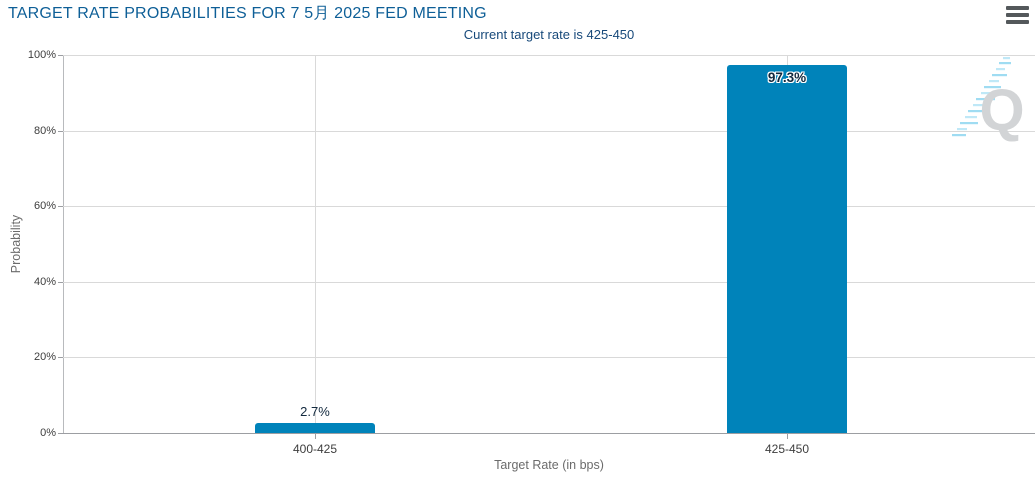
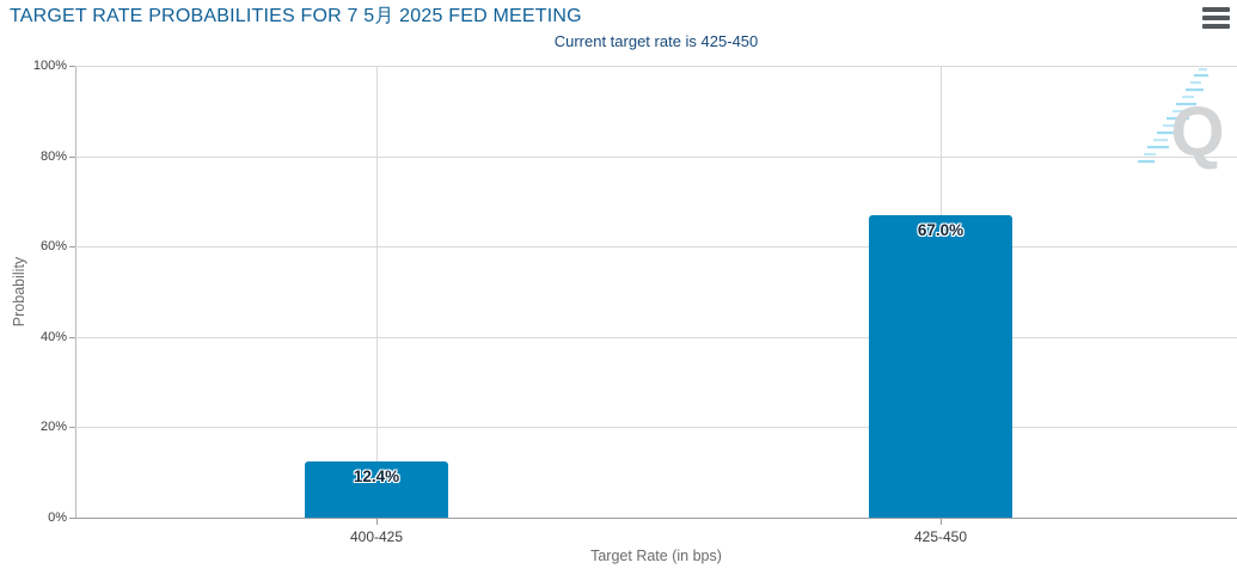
400-425: 2.7% -> 12.4%
425-450: 97.3% -> 67.0%
